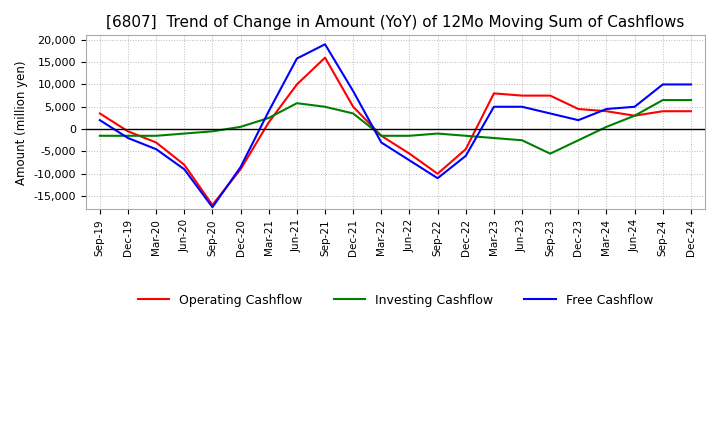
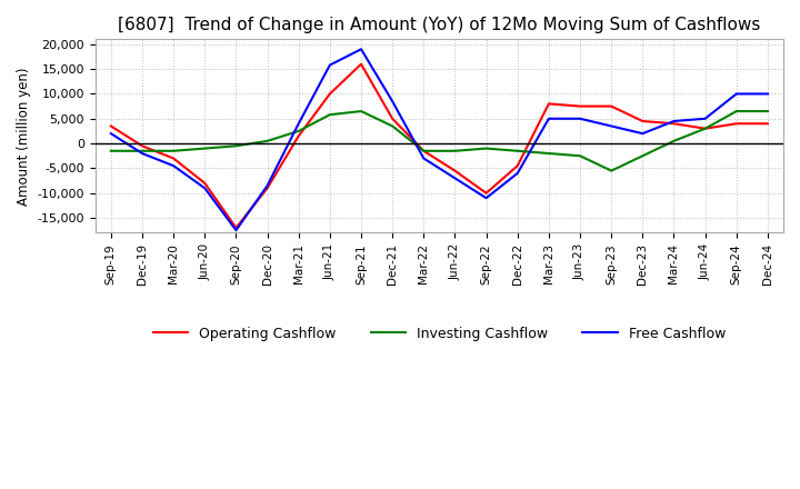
Investing Cashflow/Sep-21: 5,000 -> 6,500
